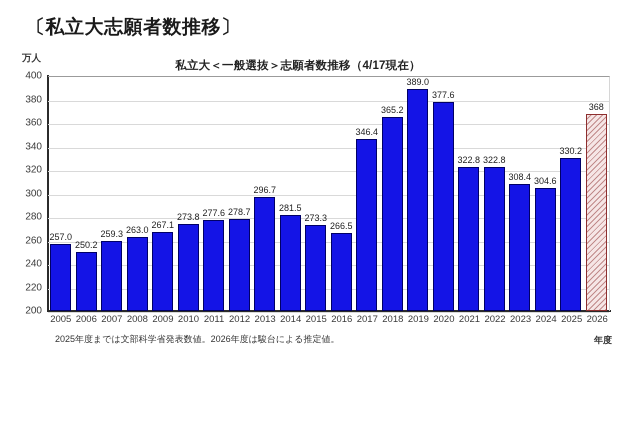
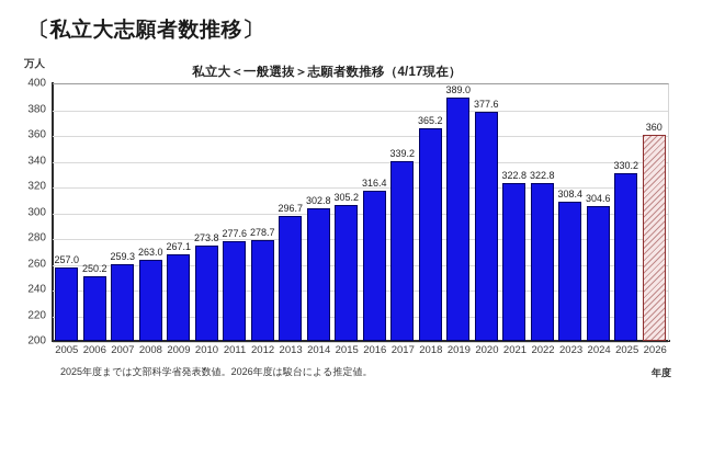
2014: 281.5 -> 302.8
2015: 273.3 -> 305.2
2016: 266.5 -> 316.4
2017: 346.4 -> 339.2
2026: 368 -> 360
